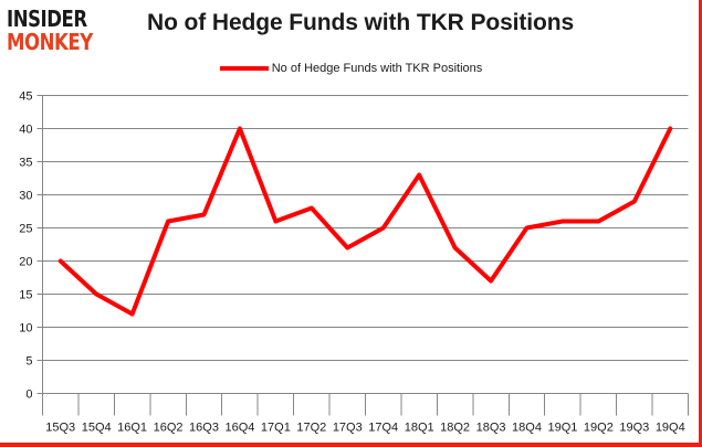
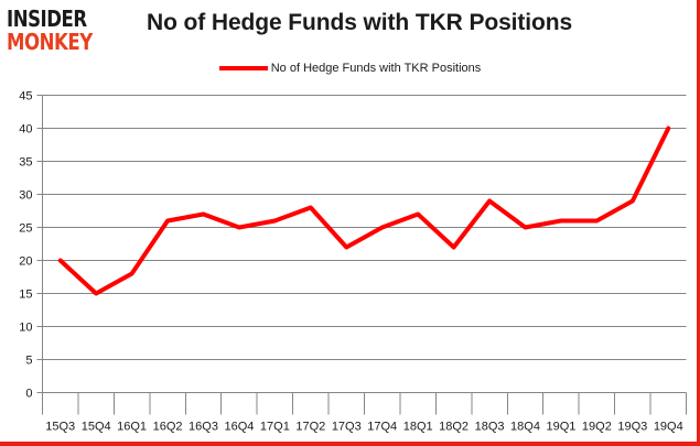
16Q1: 12 -> 18
16Q4: 40 -> 25
18Q1: 33 -> 27
18Q3: 17 -> 29
